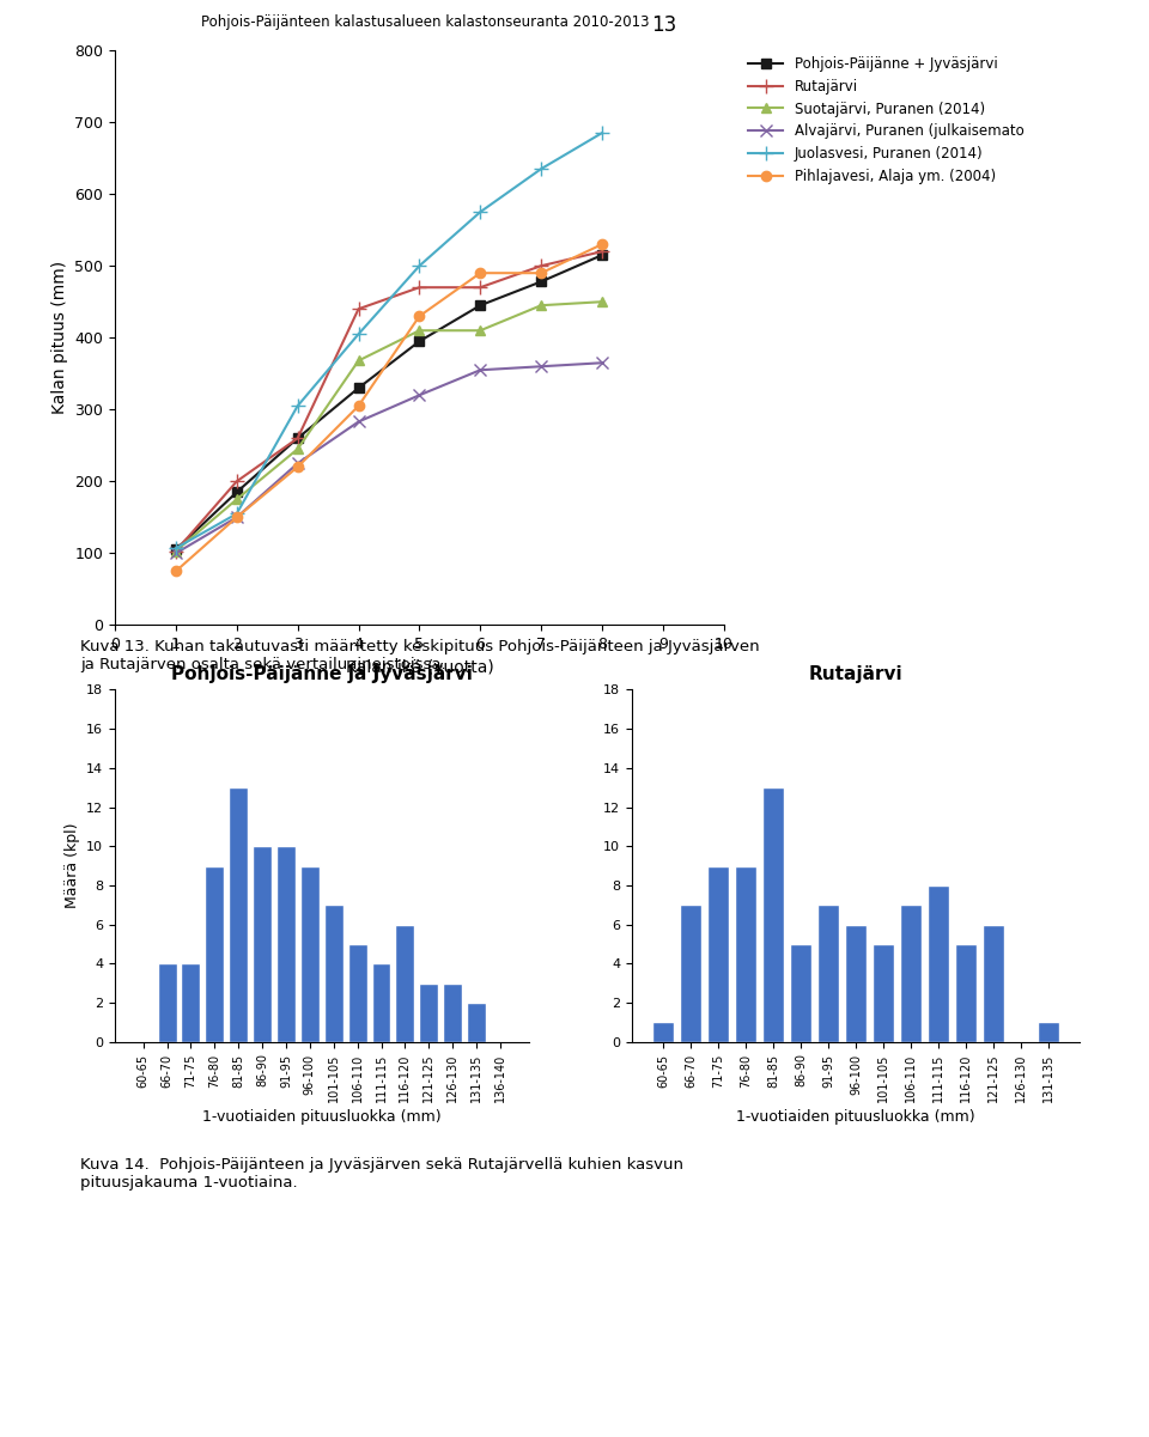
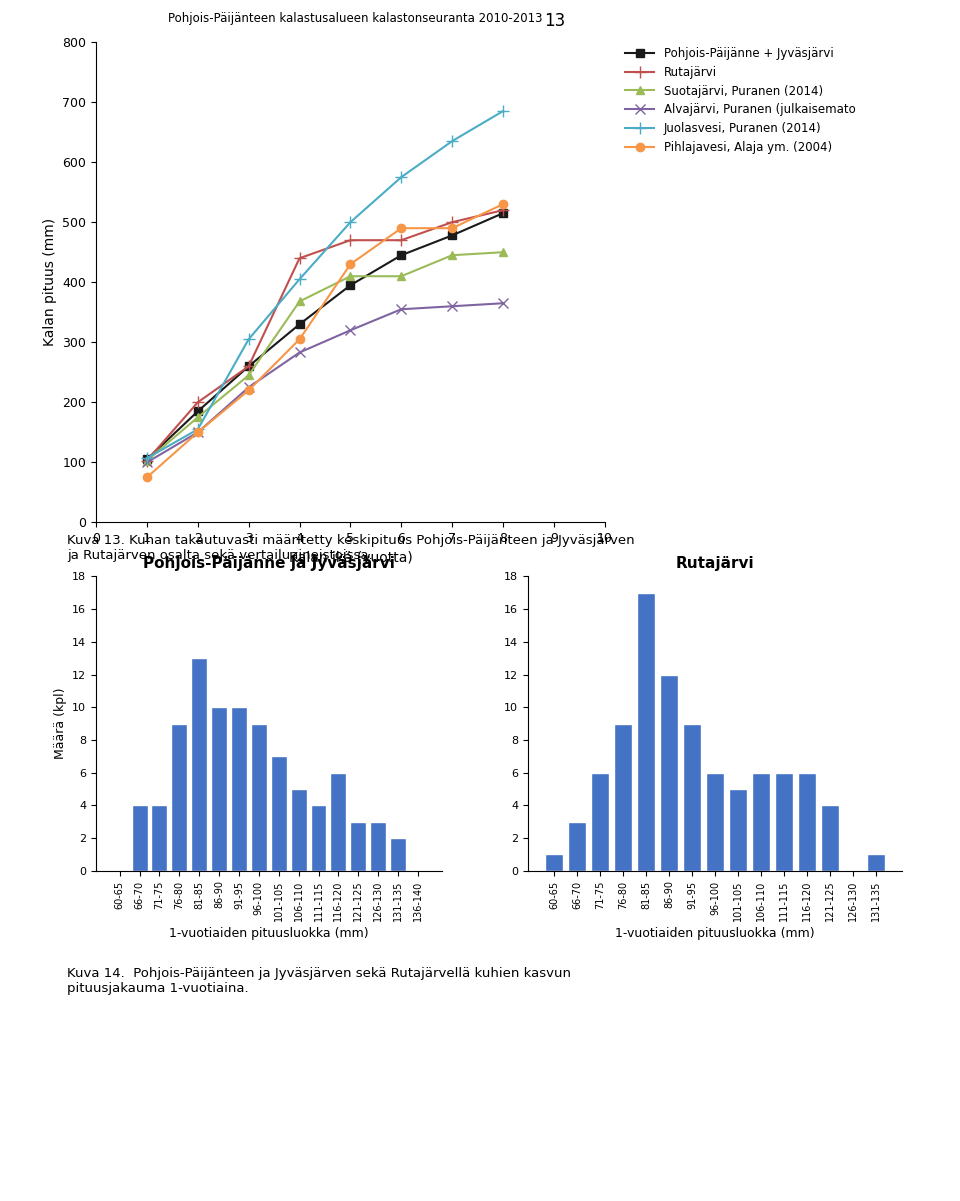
Rutajärvi/66-70: 7 -> 3
Rutajärvi/71-75: 9 -> 6
Rutajärvi/81-85: 13 -> 17
Rutajärvi/86-90: 5 -> 12
Rutajärvi/91-95: 7 -> 9
Rutajärvi/106-110: 7 -> 6
Rutajärvi/111-115: 8 -> 6
Rutajärvi/116-120: 5 -> 6
Rutajärvi/121-125: 6 -> 4
